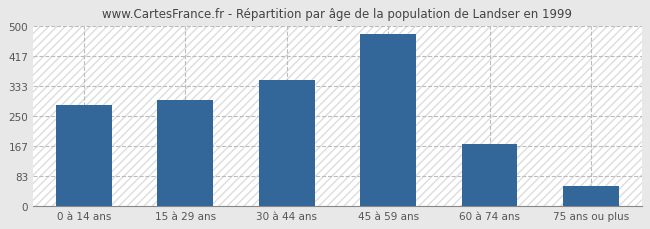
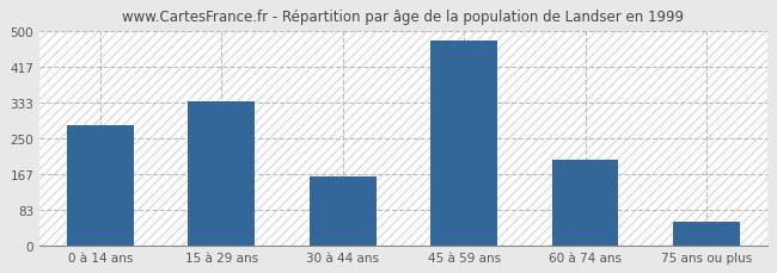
15 à 29 ans: 295 -> 335
30 à 44 ans: 348 -> 160
60 à 74 ans: 172 -> 200
